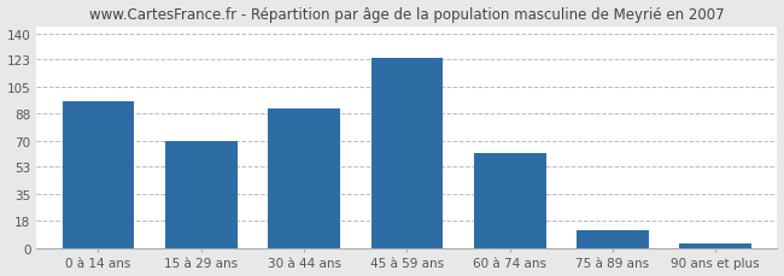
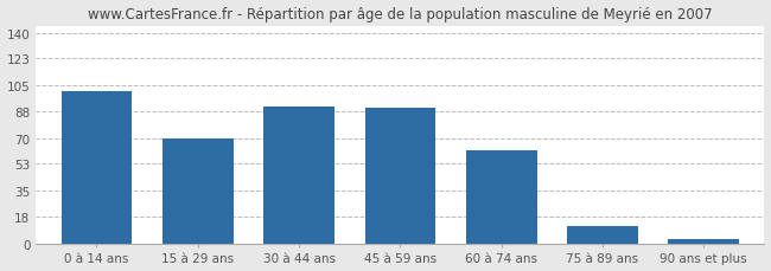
0 à 14 ans: 96 -> 101
45 à 59 ans: 124 -> 90
